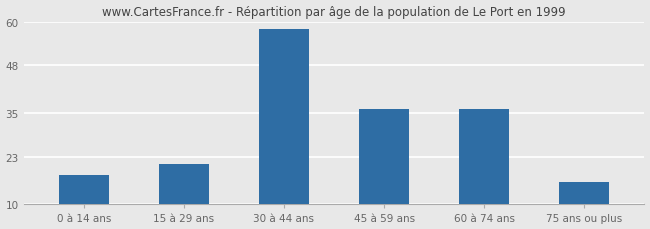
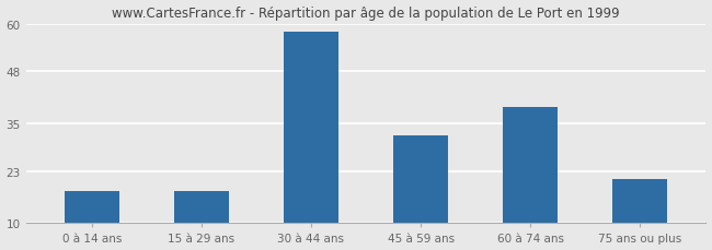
15 à 29 ans: 21 -> 18
45 à 59 ans: 36 -> 32
60 à 74 ans: 36 -> 39
75 ans ou plus: 16 -> 21
